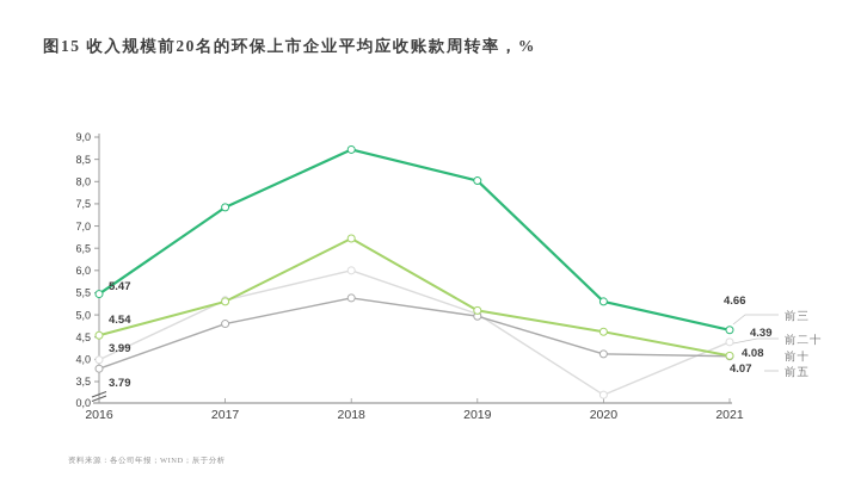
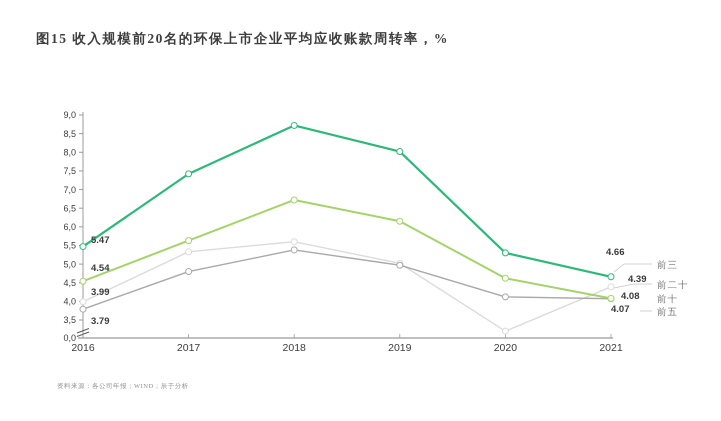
前十/2017: 5,3 -> 5,6
前二十/2018: 6,0 -> 5,6
前十/2019: 5,1 -> 6,2
